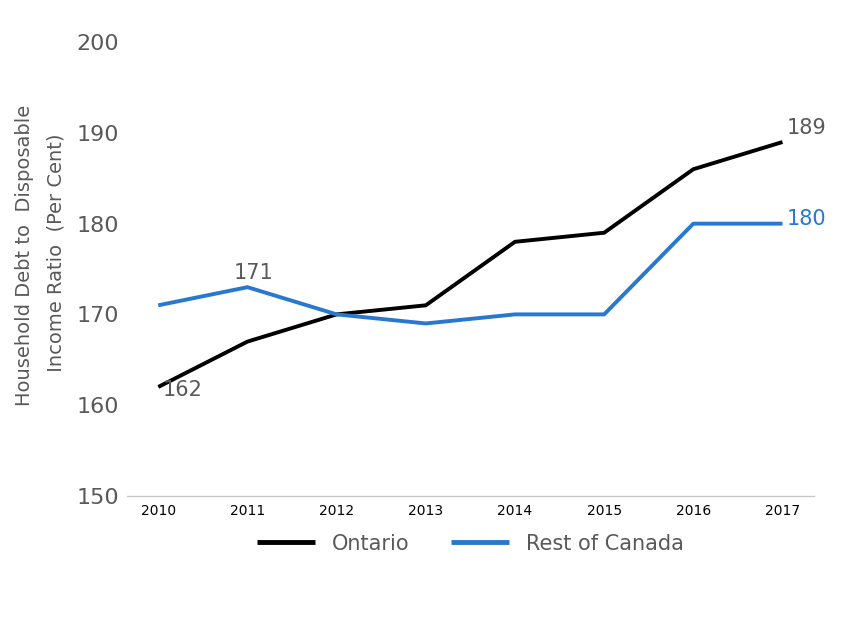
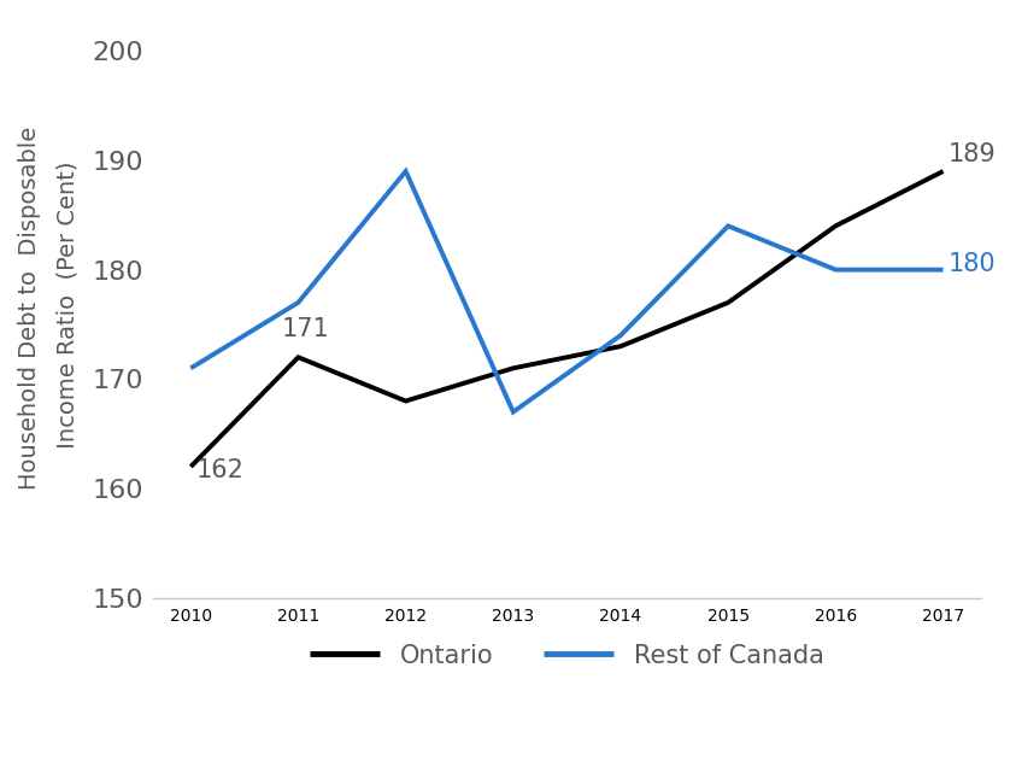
Ontario/2011: 167 -> 172
Rest of Canada/2011: 173 -> 177
Ontario/2012: 170 -> 168
Rest of Canada/2012: 170 -> 189
Rest of Canada/2013: 169 -> 167
Ontario/2014: 178 -> 173
Rest of Canada/2014: 170 -> 174
Ontario/2015: 179 -> 177
Rest of Canada/2015: 170 -> 184
Ontario/2016: 186 -> 184
